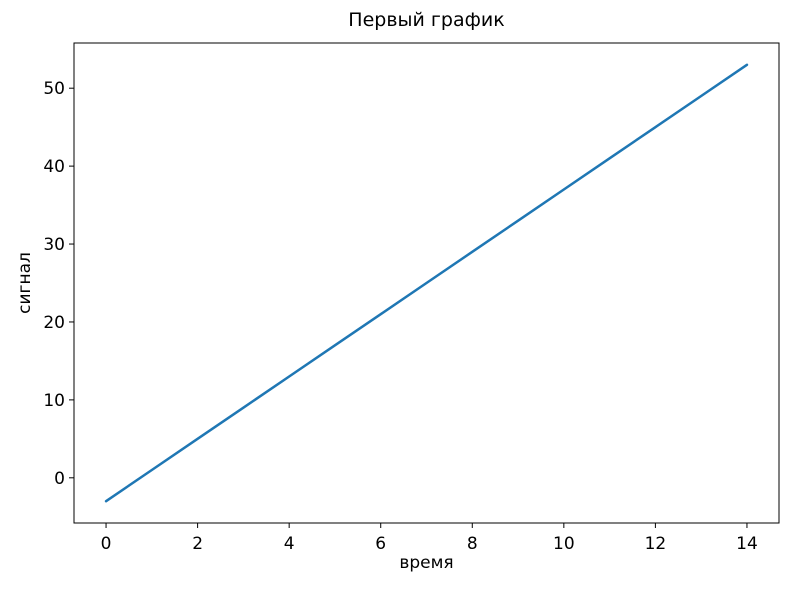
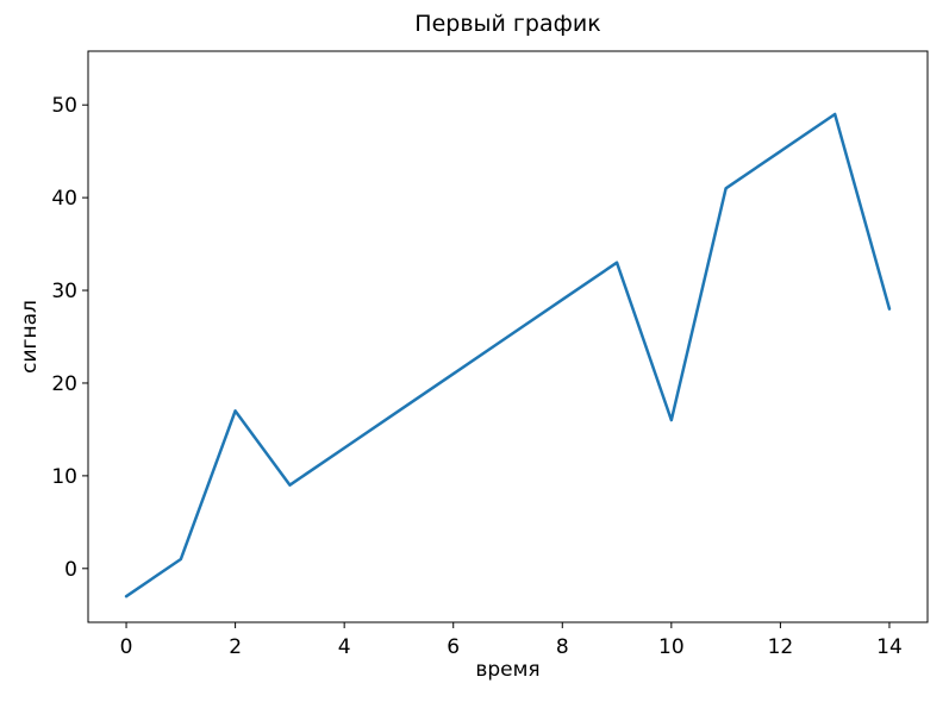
2: 5 -> 17
10: 37 -> 16
14: 53 -> 28
